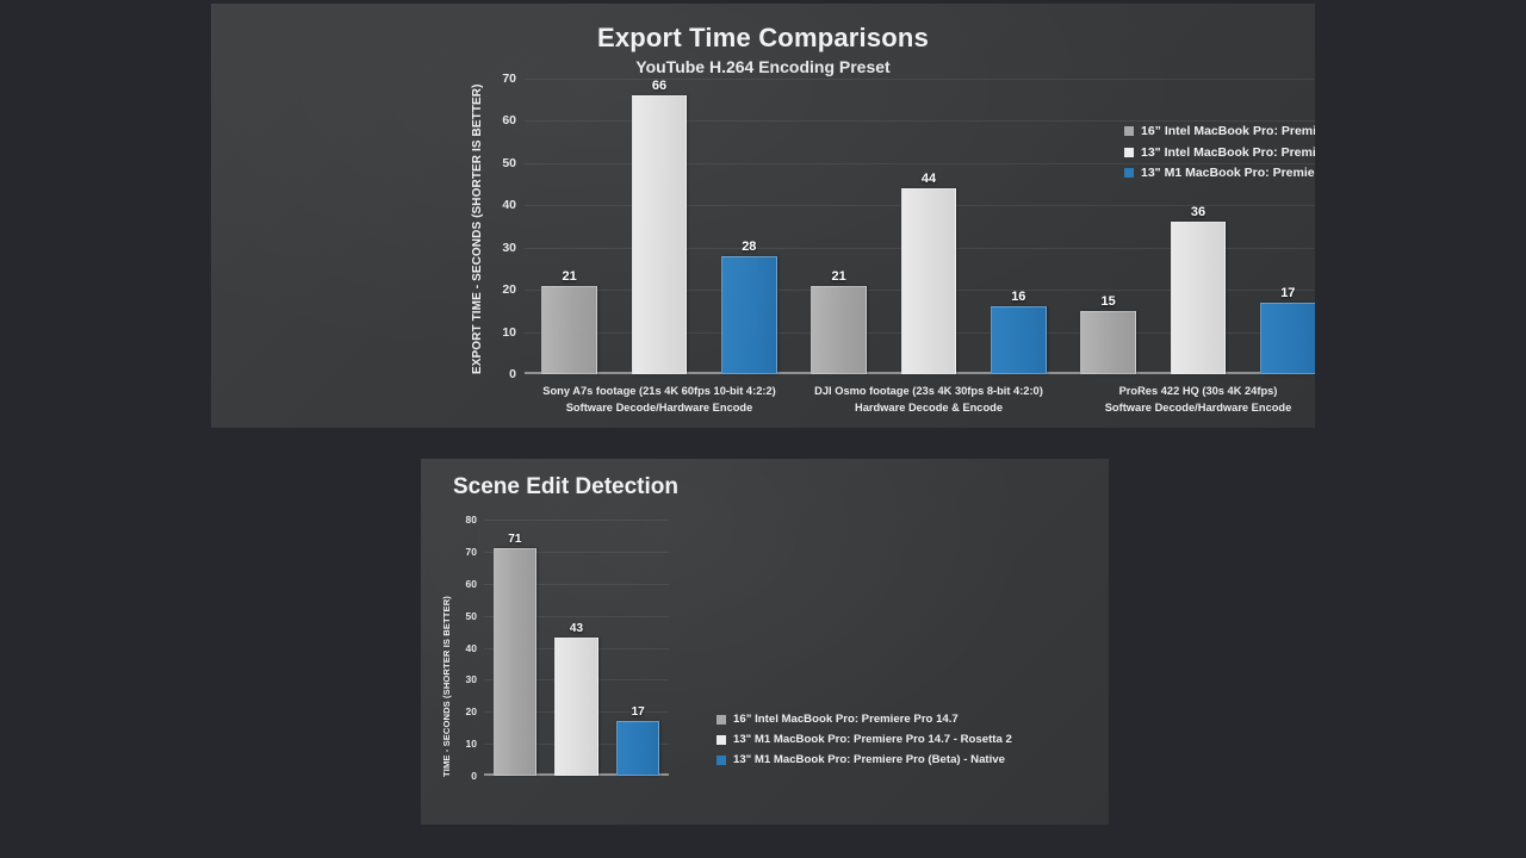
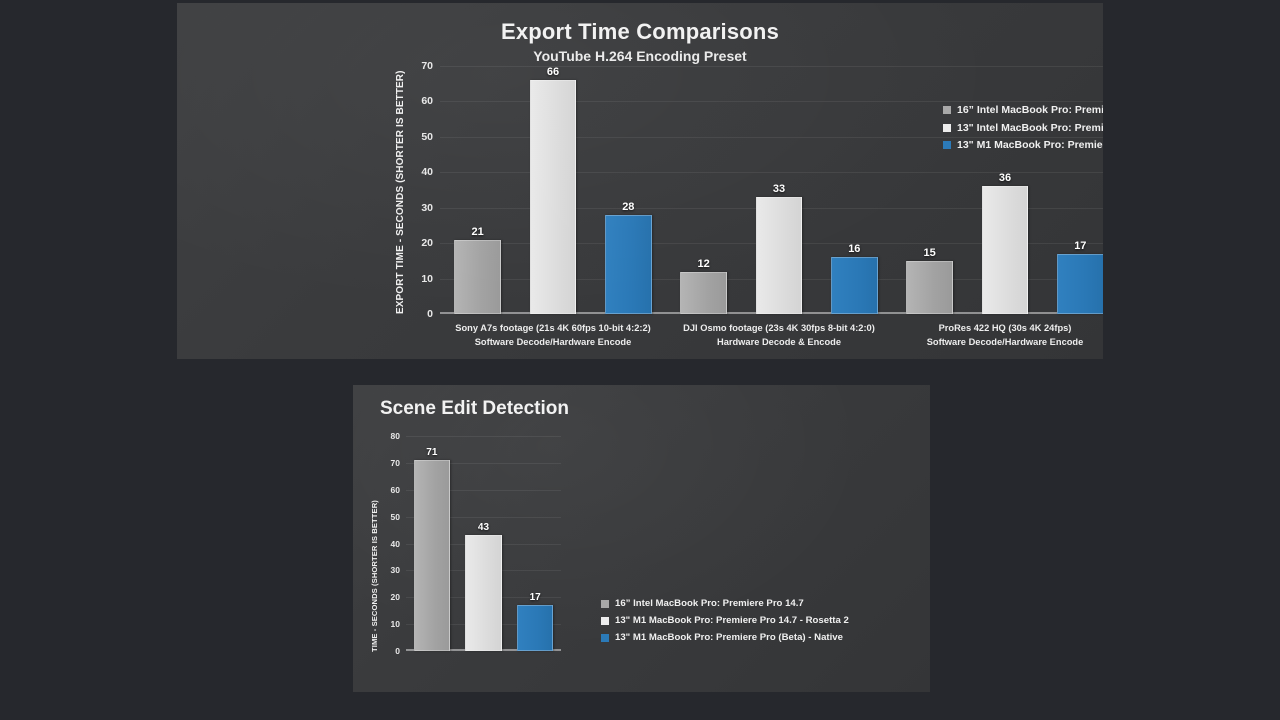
Export Time Comparisons/16” Intel MacBook Pro: Premiere Pro 14.7/DJI Osmo footage (23s 4K 30fps 8-bit 4:2:0): 21 -> 12
Export Time Comparisons/13" Intel MacBook Pro: Premiere Pro 14.7/DJI Osmo footage (23s 4K 30fps 8-bit 4:2:0): 44 -> 33
